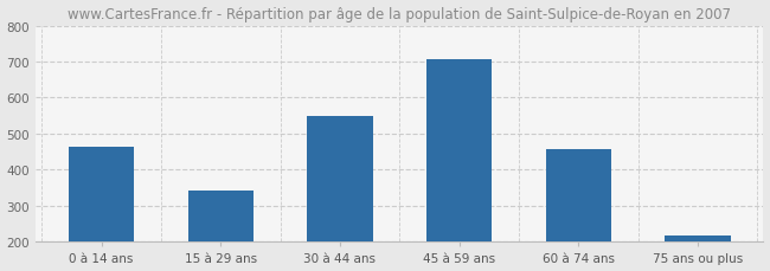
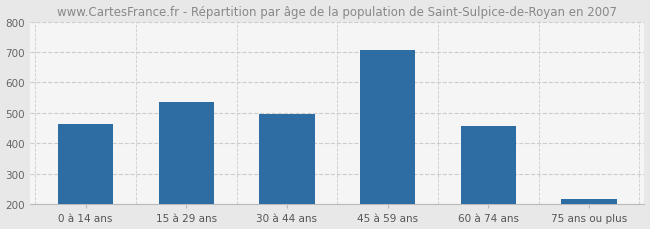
15 à 29 ans: 343 -> 535
30 à 44 ans: 549 -> 495
